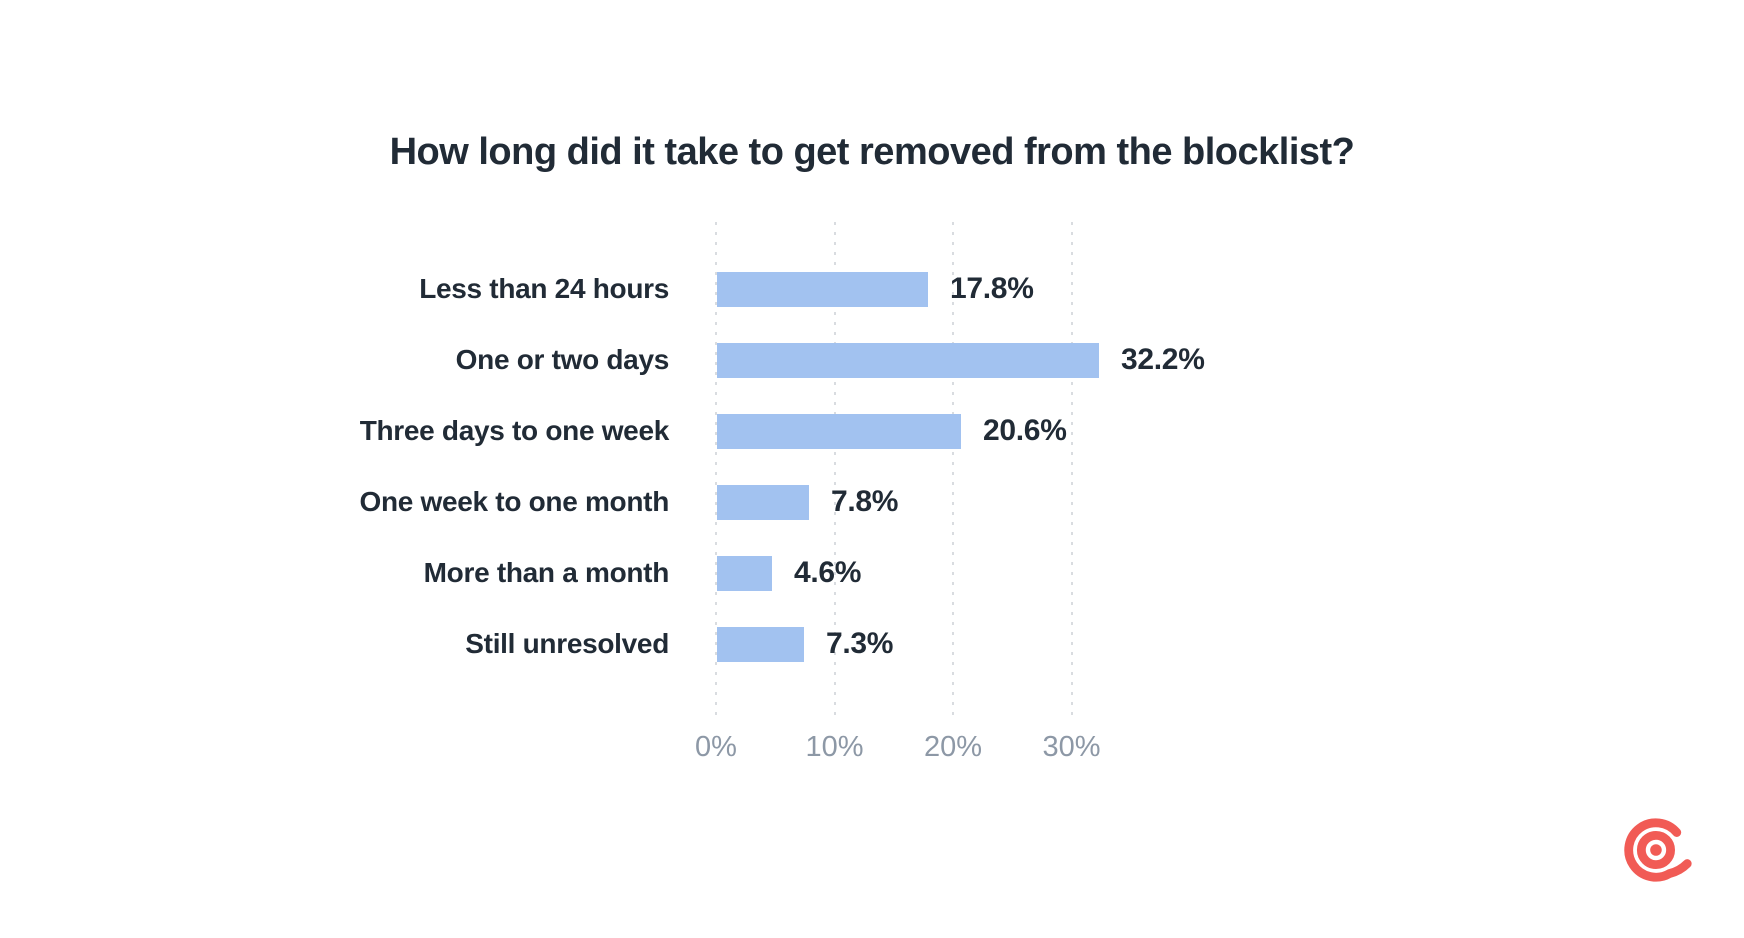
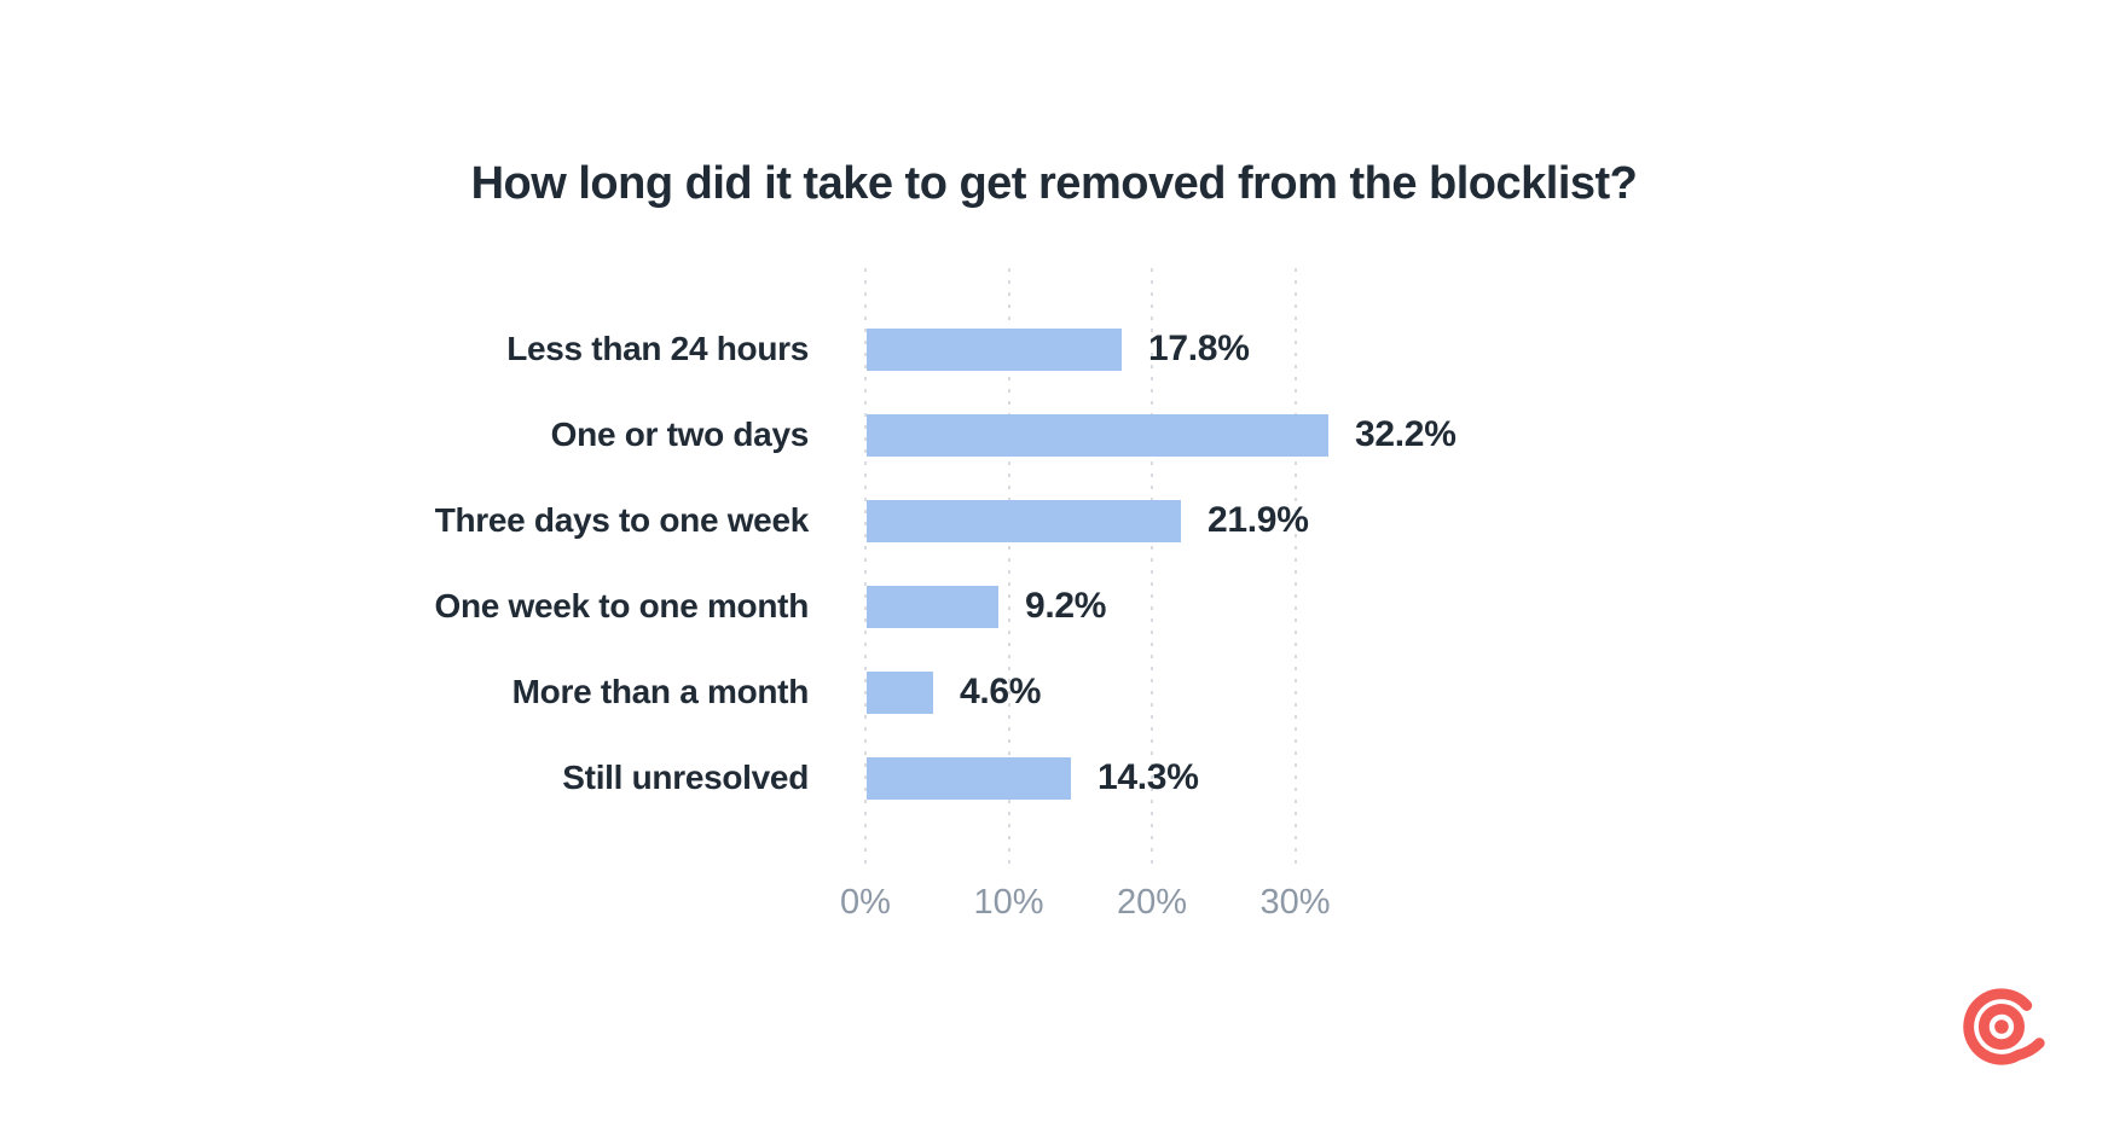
Three days to one week: 20.6% -> 21.9%
One week to one month: 7.8% -> 9.2%
Still unresolved: 7.3% -> 14.3%
